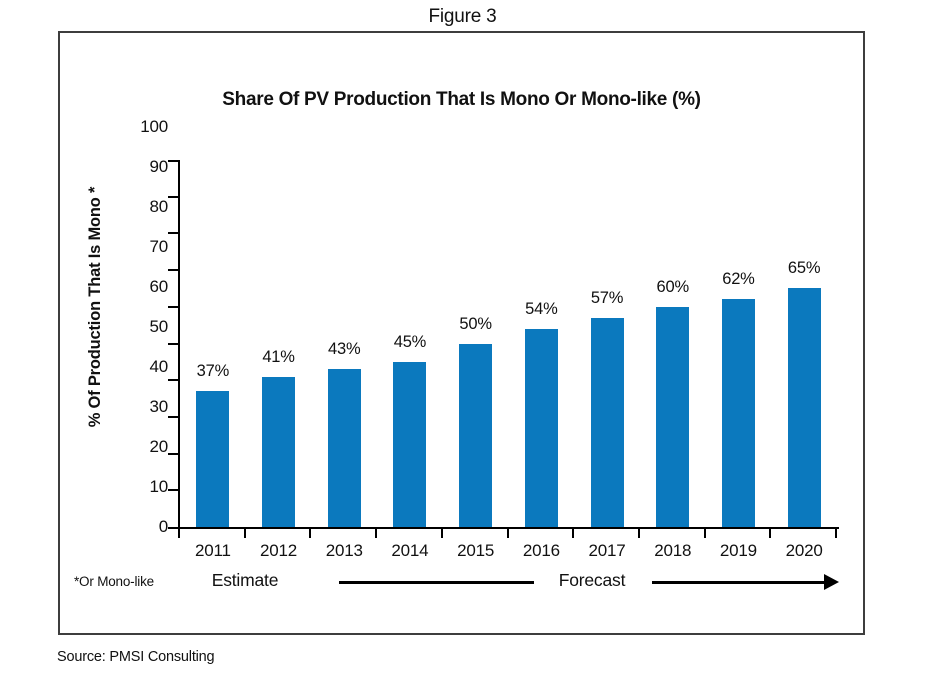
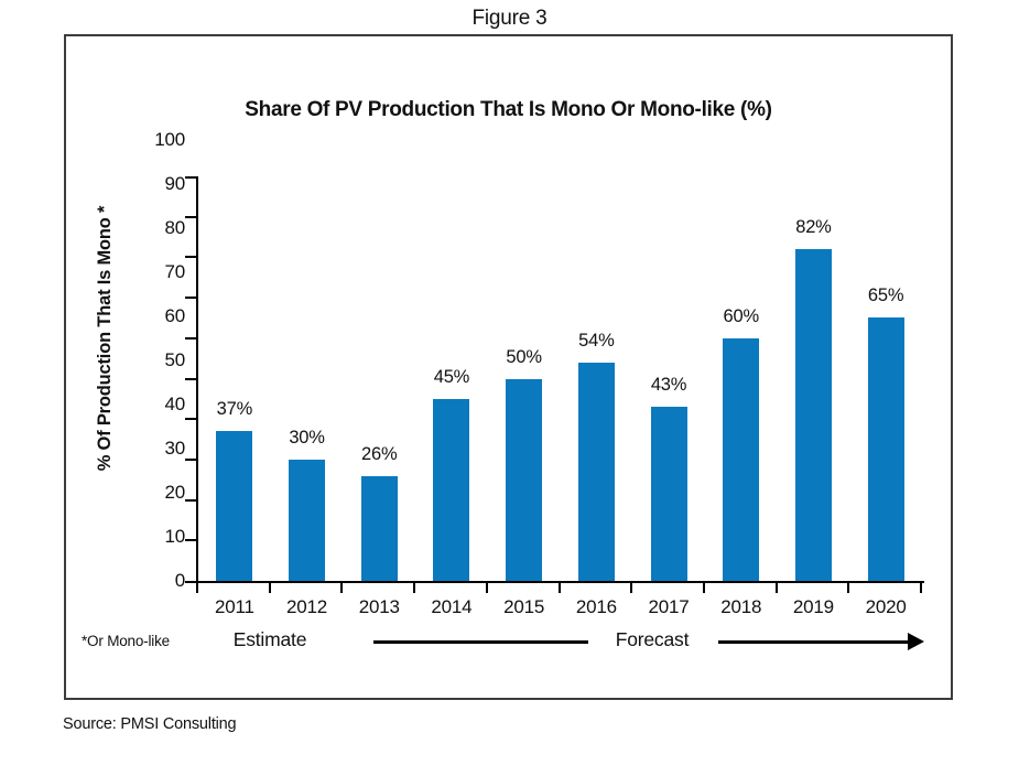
2012: 41% -> 30%
2013: 43% -> 26%
2017: 57% -> 43%
2019: 62% -> 82%
